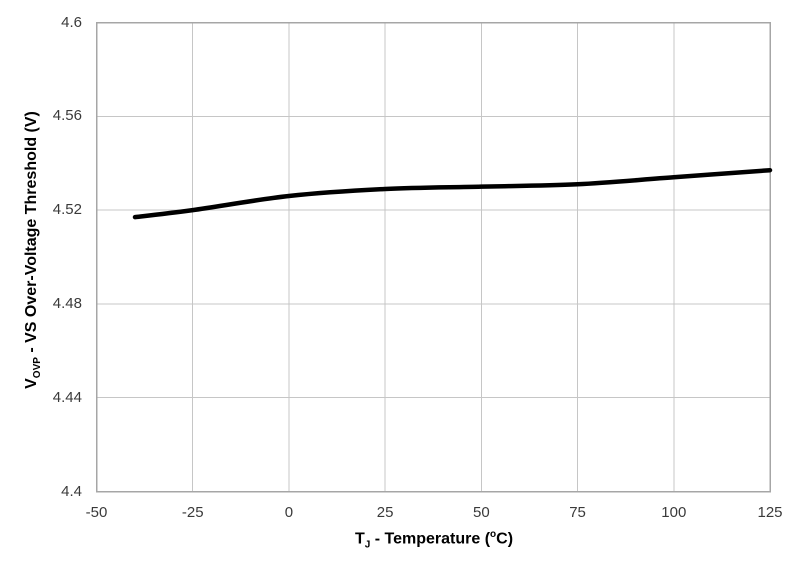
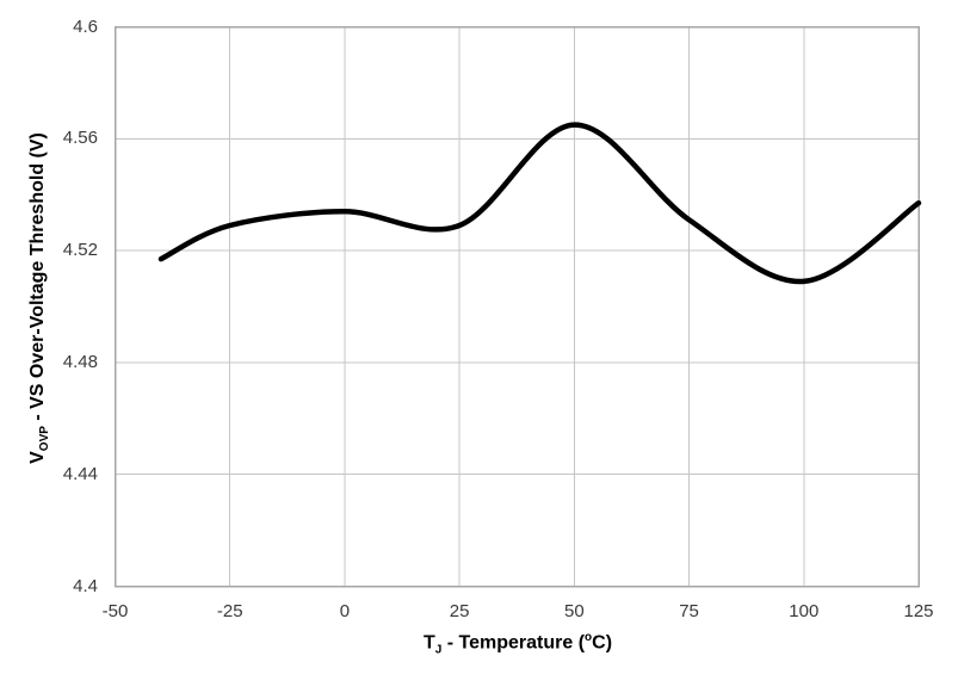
-25: 4.520 -> 4.529
0: 4.526 -> 4.534
50: 4.530 -> 4.565
100: 4.534 -> 4.509
